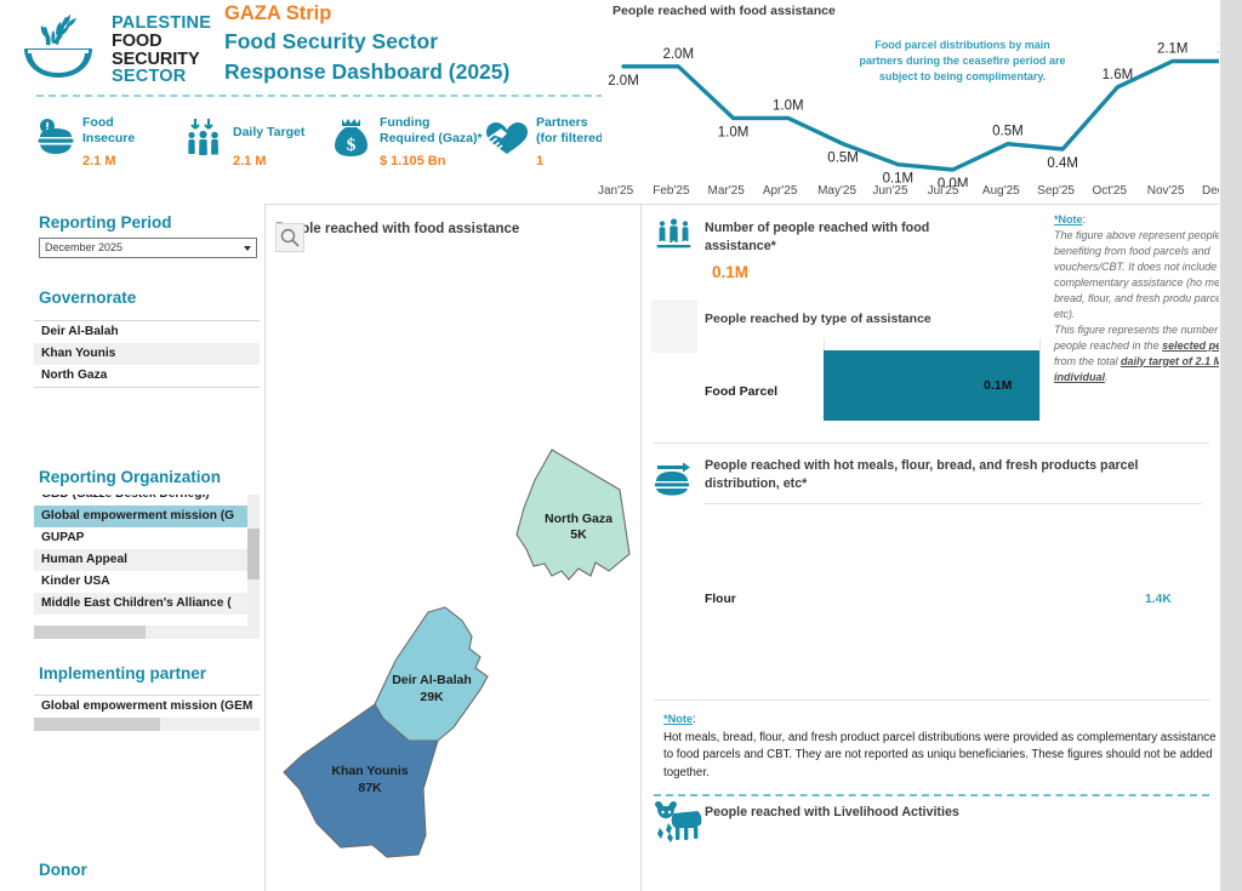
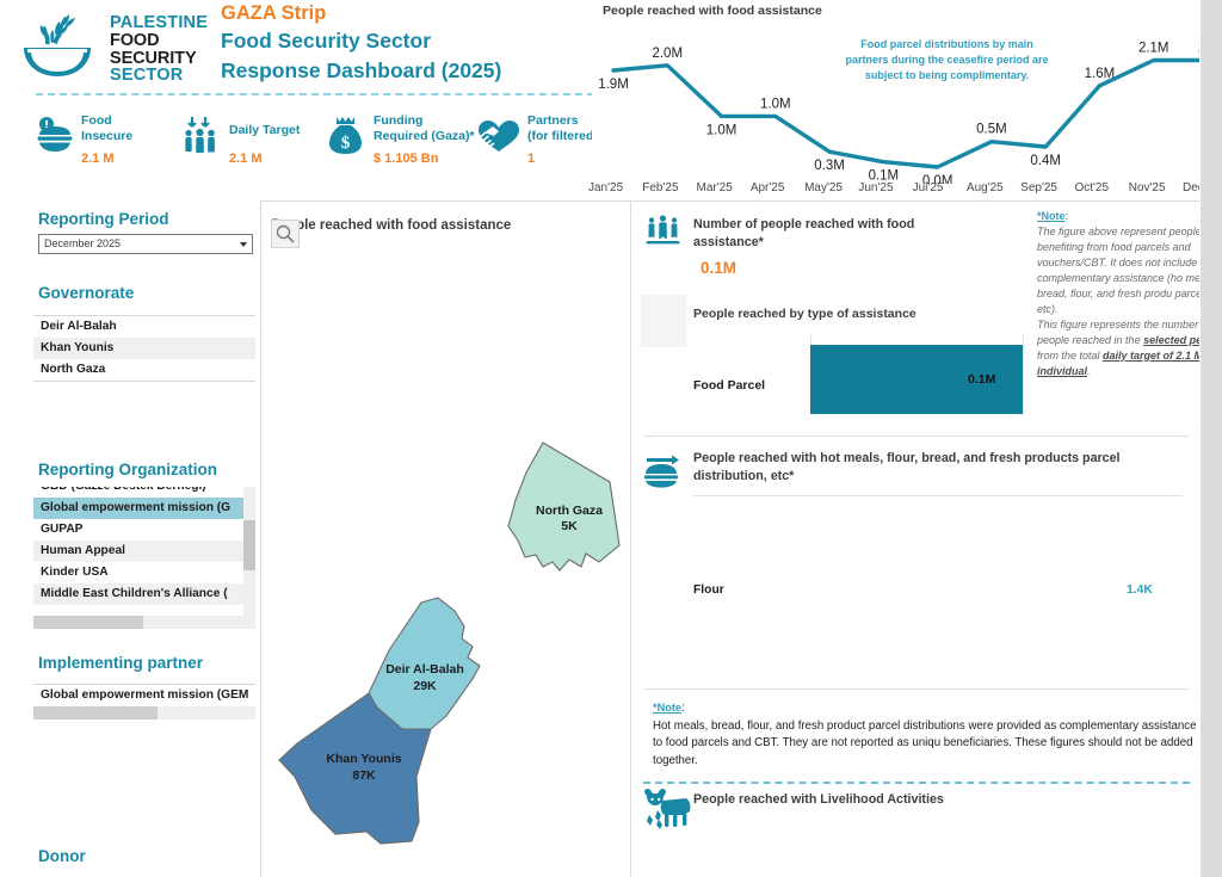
Jan'25: 2.0M -> 1.9M
May'25: 0.5M -> 0.3M
